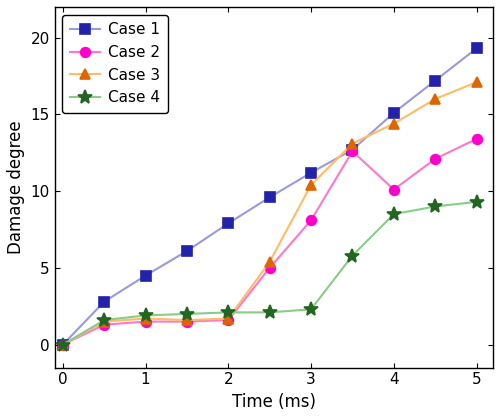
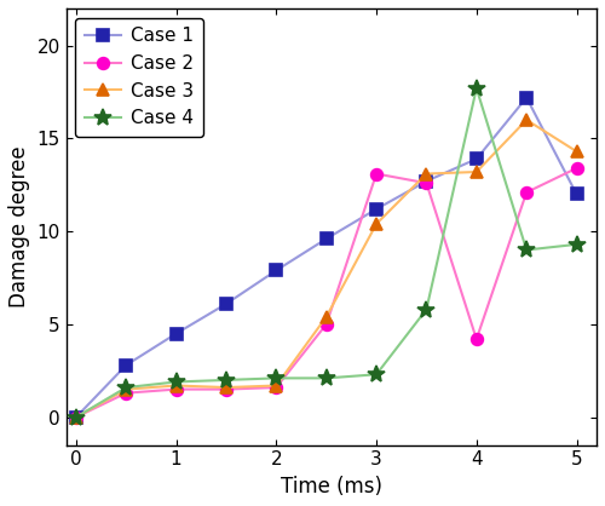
Case 2/3: 8.1 -> 13.1
Case 1/4: 15.1 -> 13.9
Case 2/4: 10.1 -> 4.2
Case 3/4: 14.4 -> 13.2
Case 4/4: 8.5 -> 17.7
Case 1/5: 19.3 -> 12.0
Case 3/5: 17.1 -> 14.3
